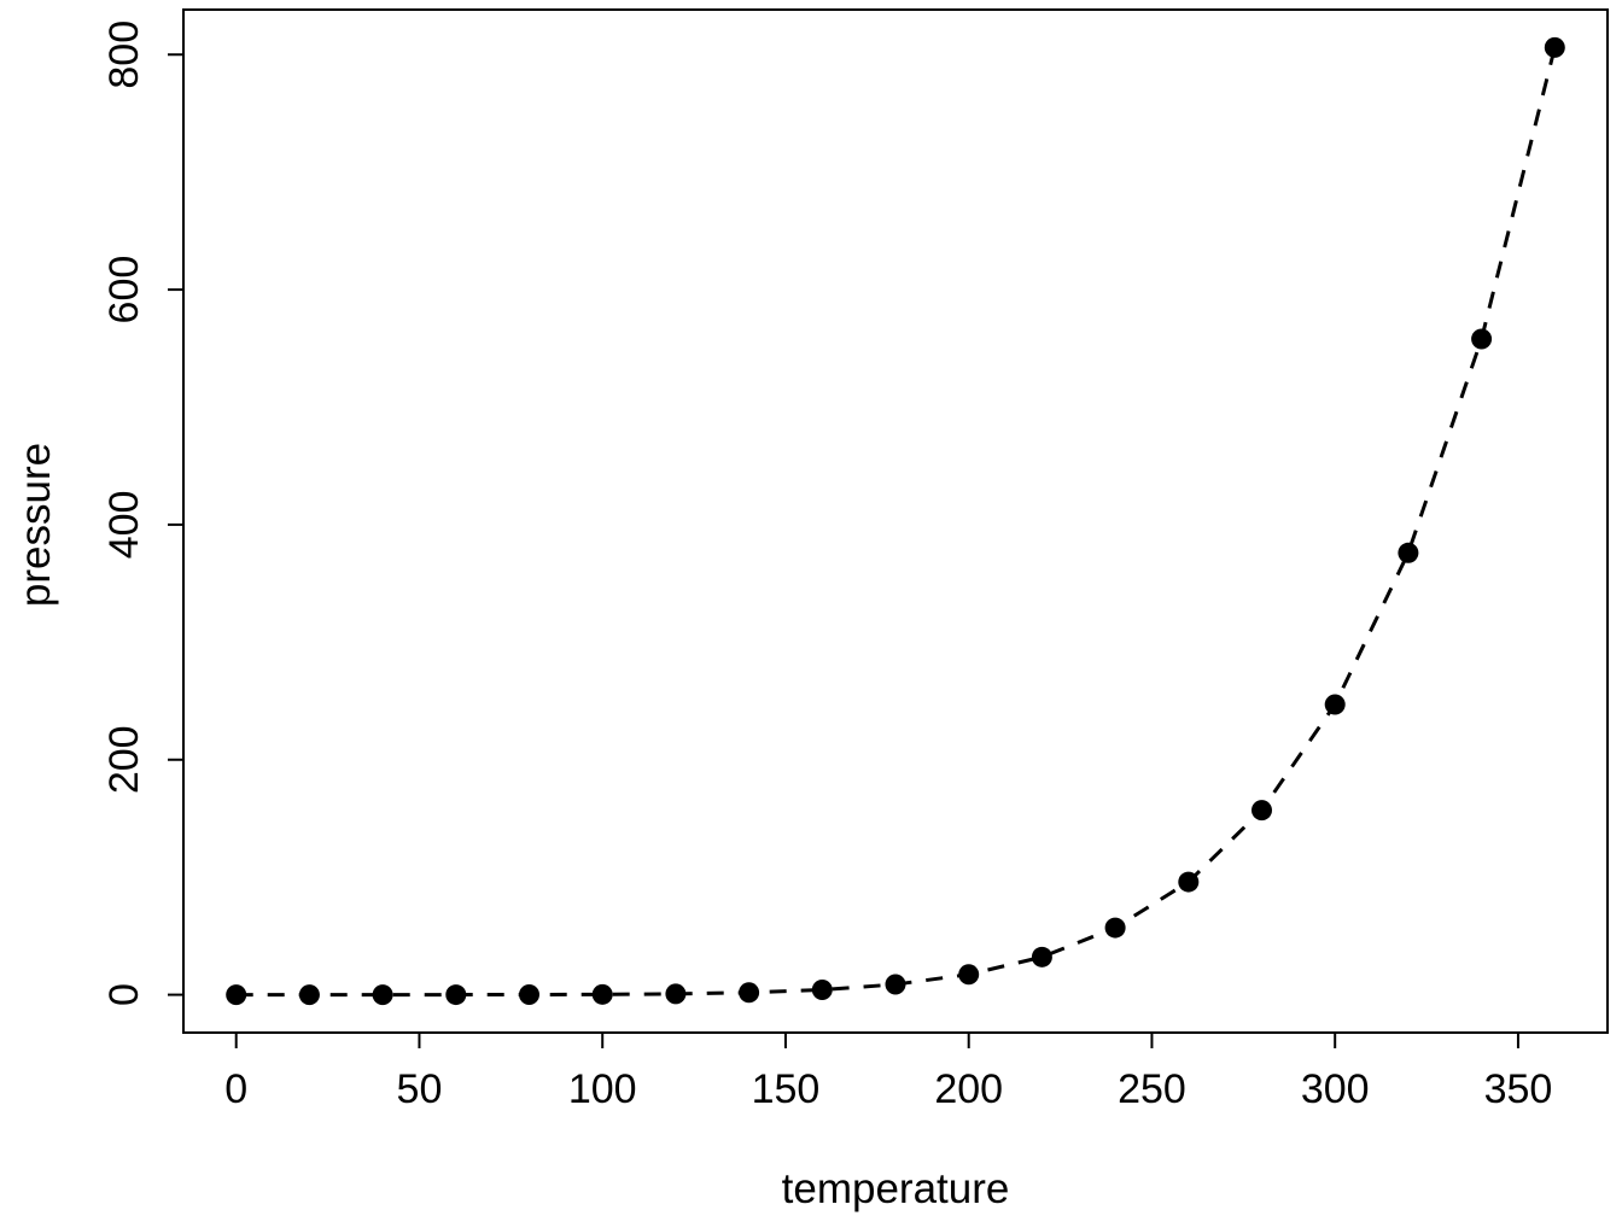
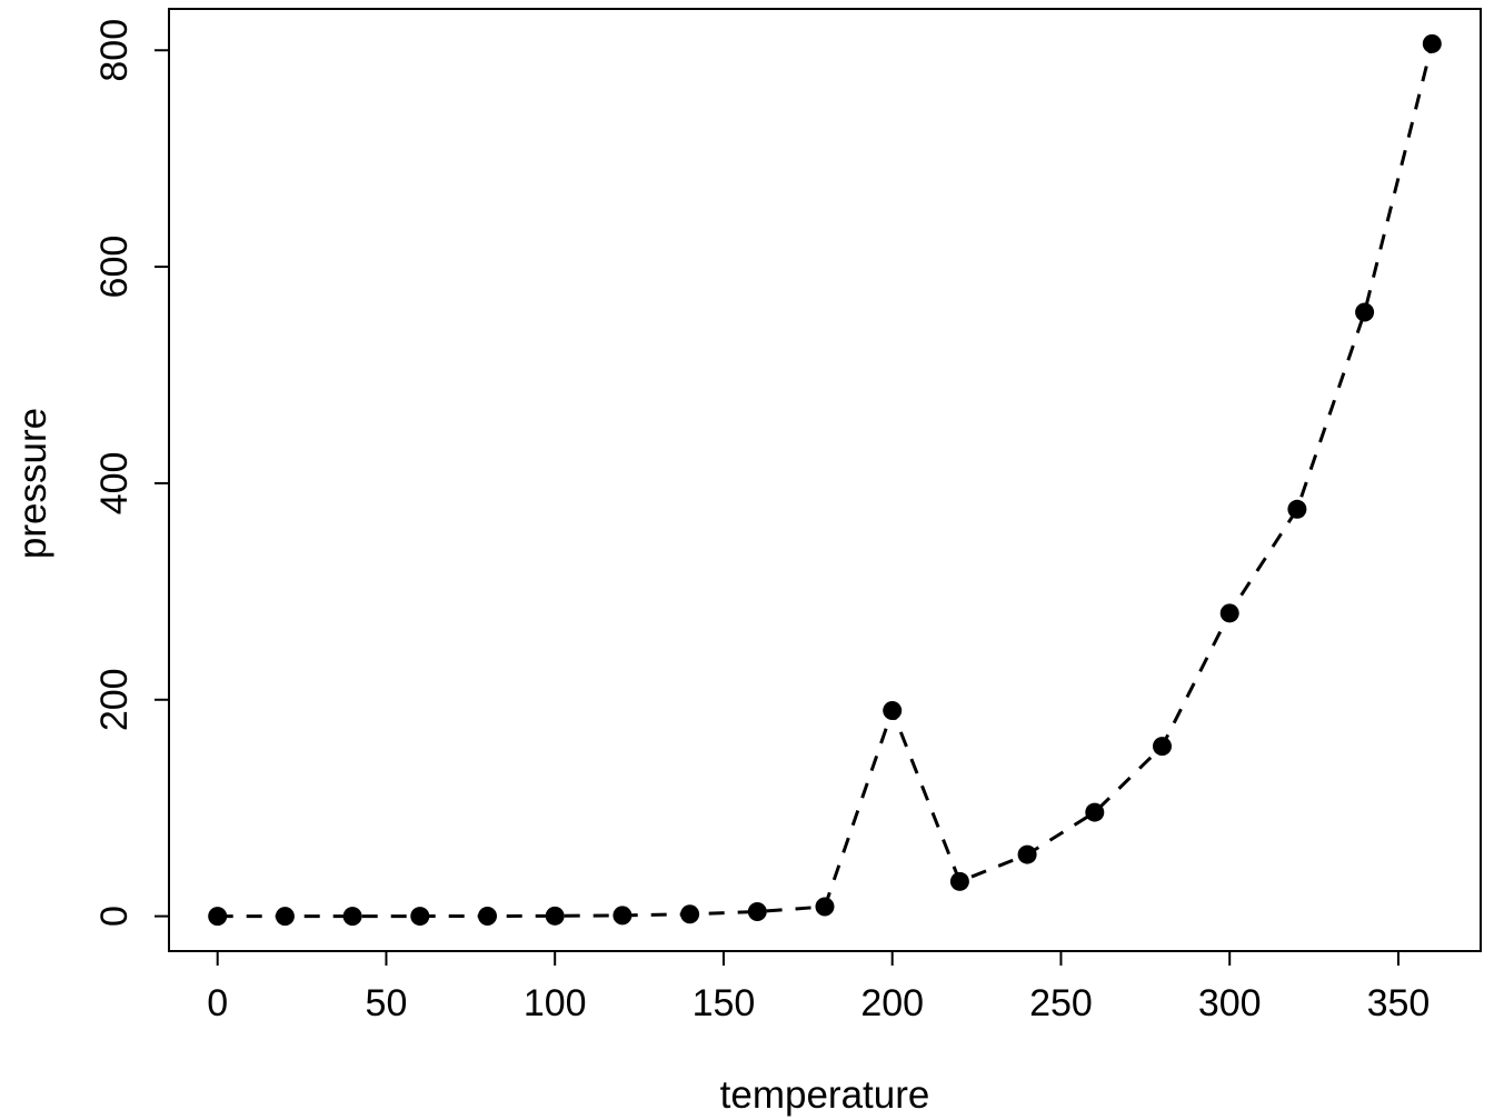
200: 20 -> 190
300: 250 -> 280
